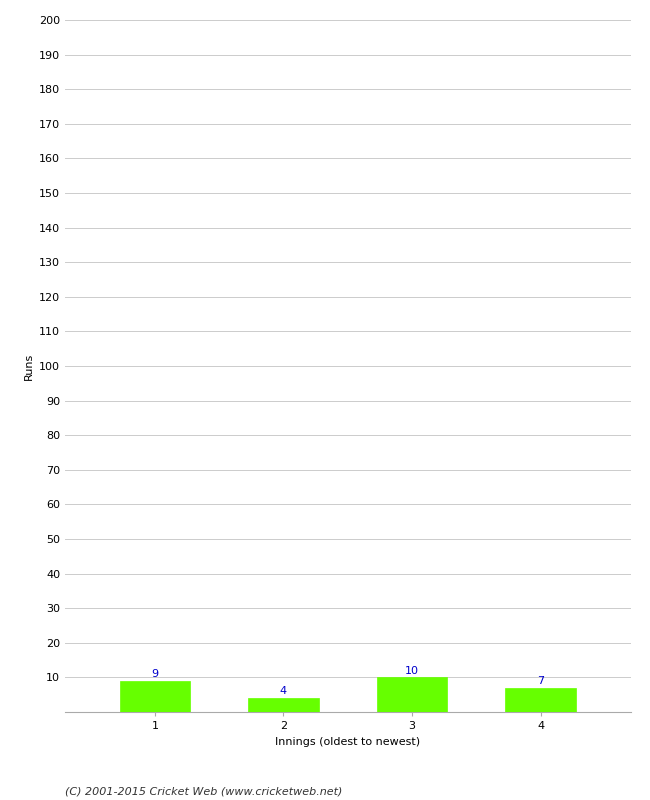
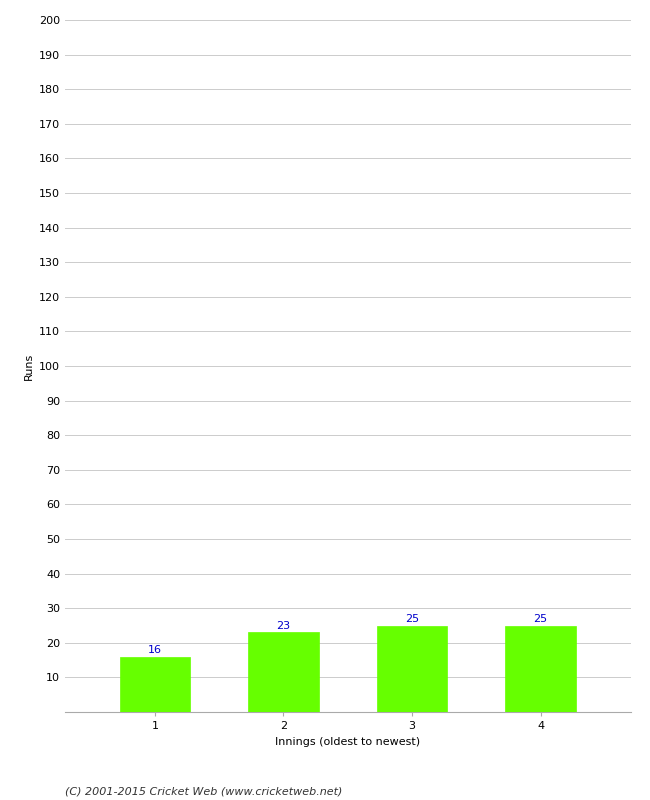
1: 9 -> 16
2: 4 -> 23
3: 10 -> 25
4: 7 -> 25
